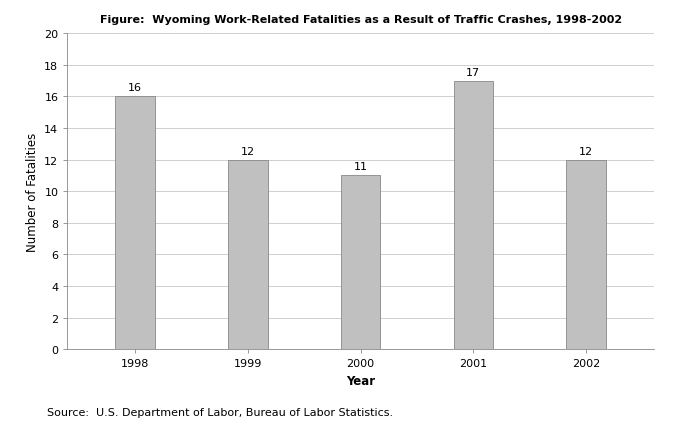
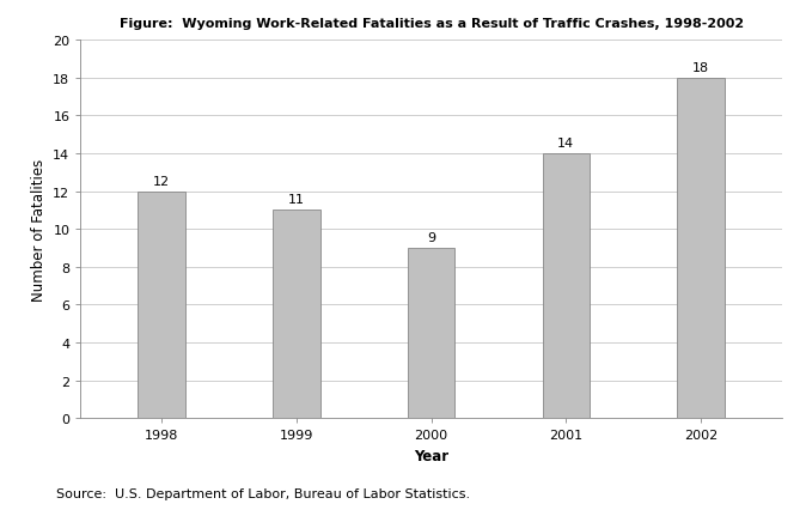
1998: 16 -> 12
1999: 12 -> 11
2000: 11 -> 9
2001: 17 -> 14
2002: 12 -> 18
